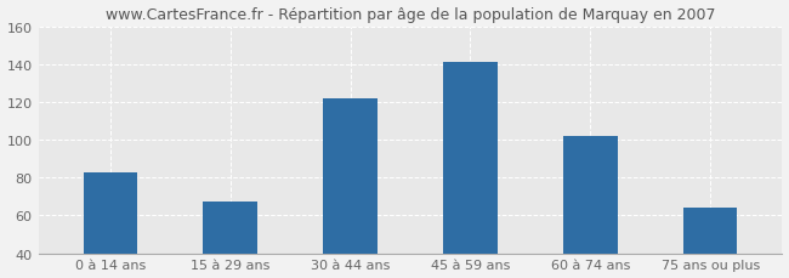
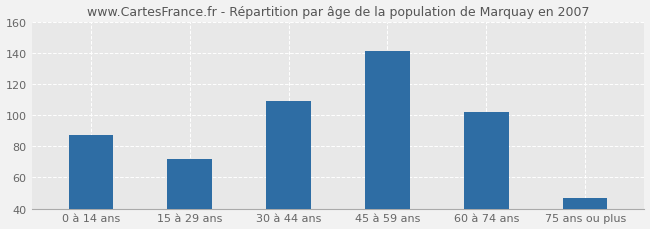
0 à 14 ans: 83 -> 87
15 à 29 ans: 67 -> 72
30 à 44 ans: 122 -> 109
75 ans ou plus: 64 -> 47
